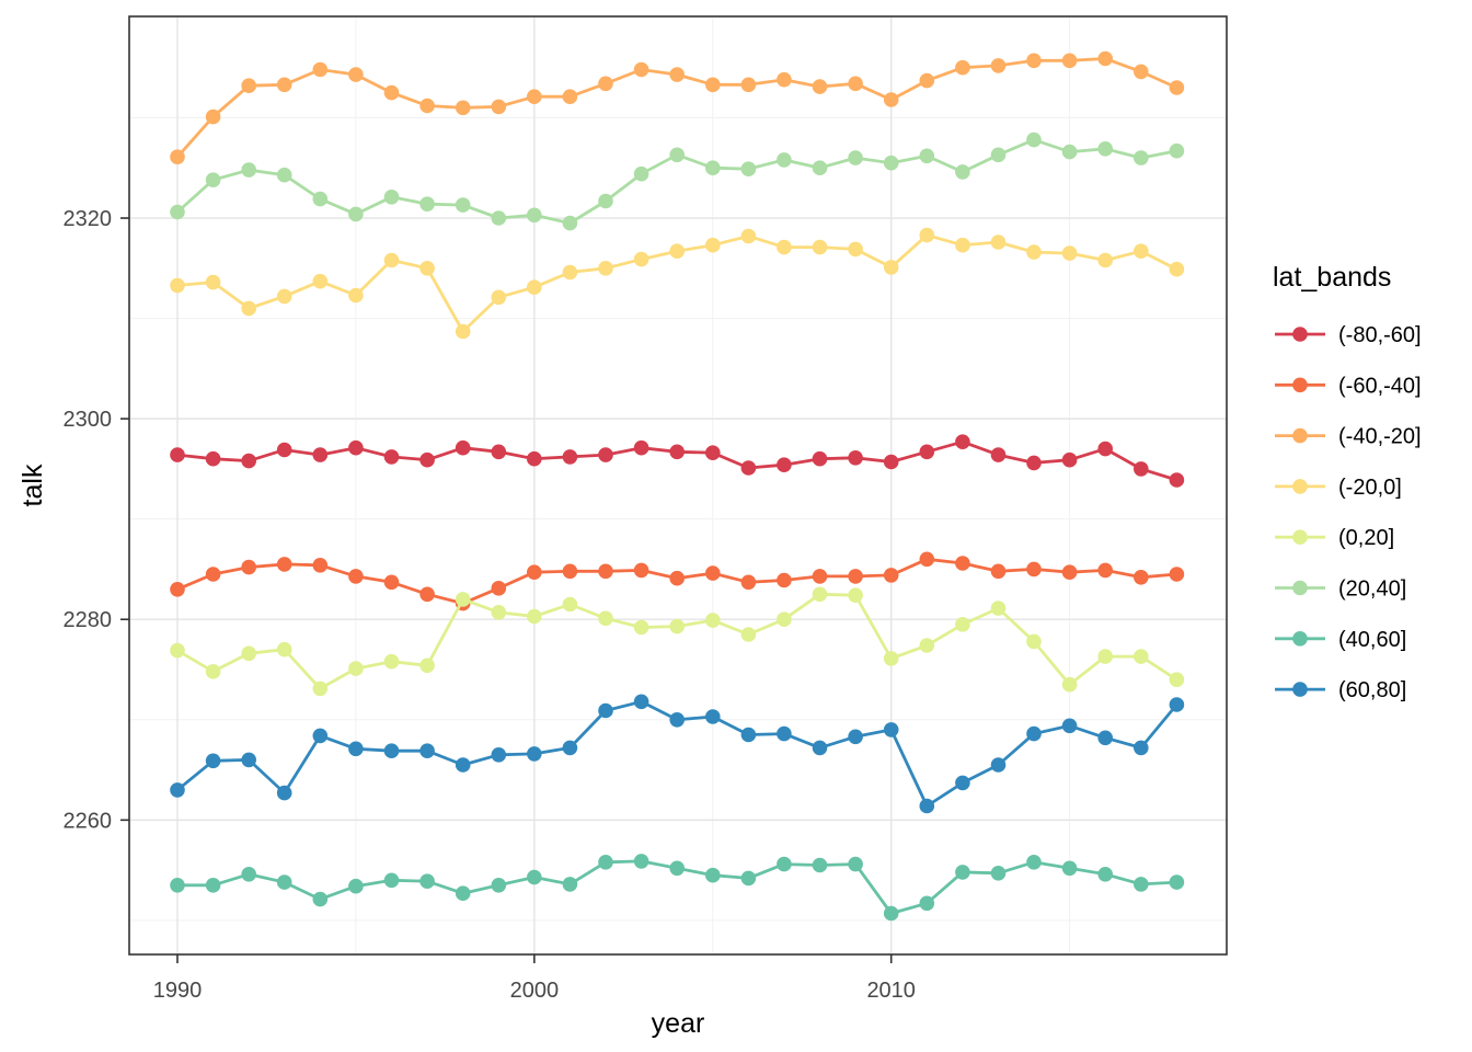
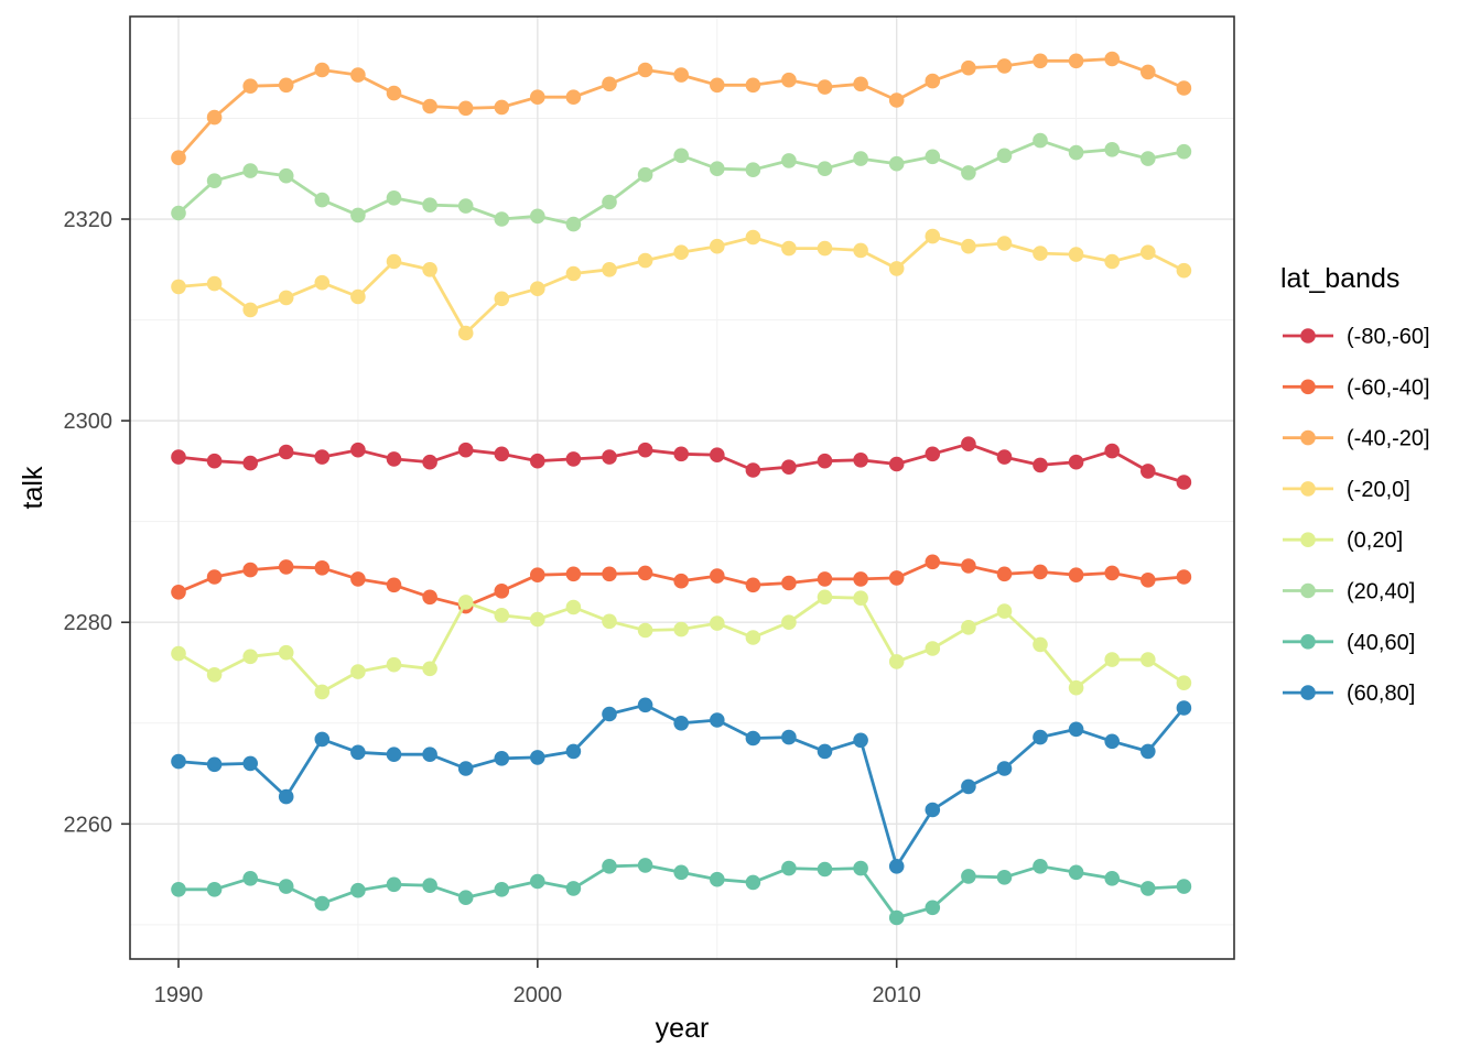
(60,80]/1990: 2263 -> 2266
(60,80]/2010: 2269 -> 2256
